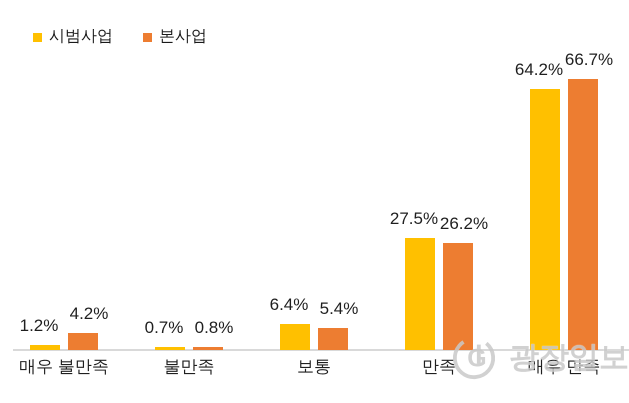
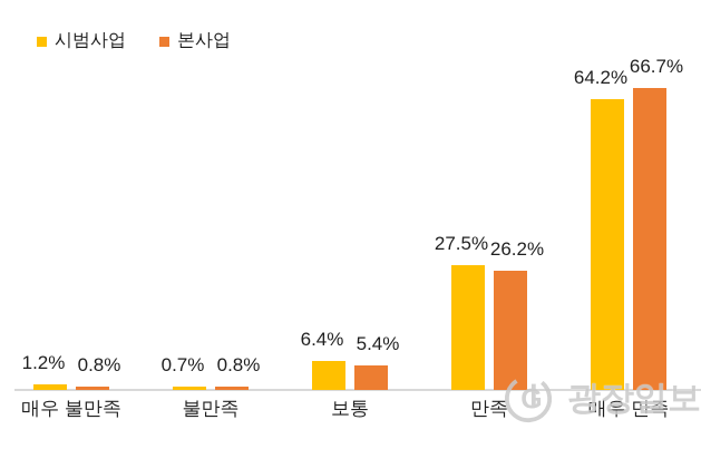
본사업/매우 불만족: 4.2% -> 0.8%
